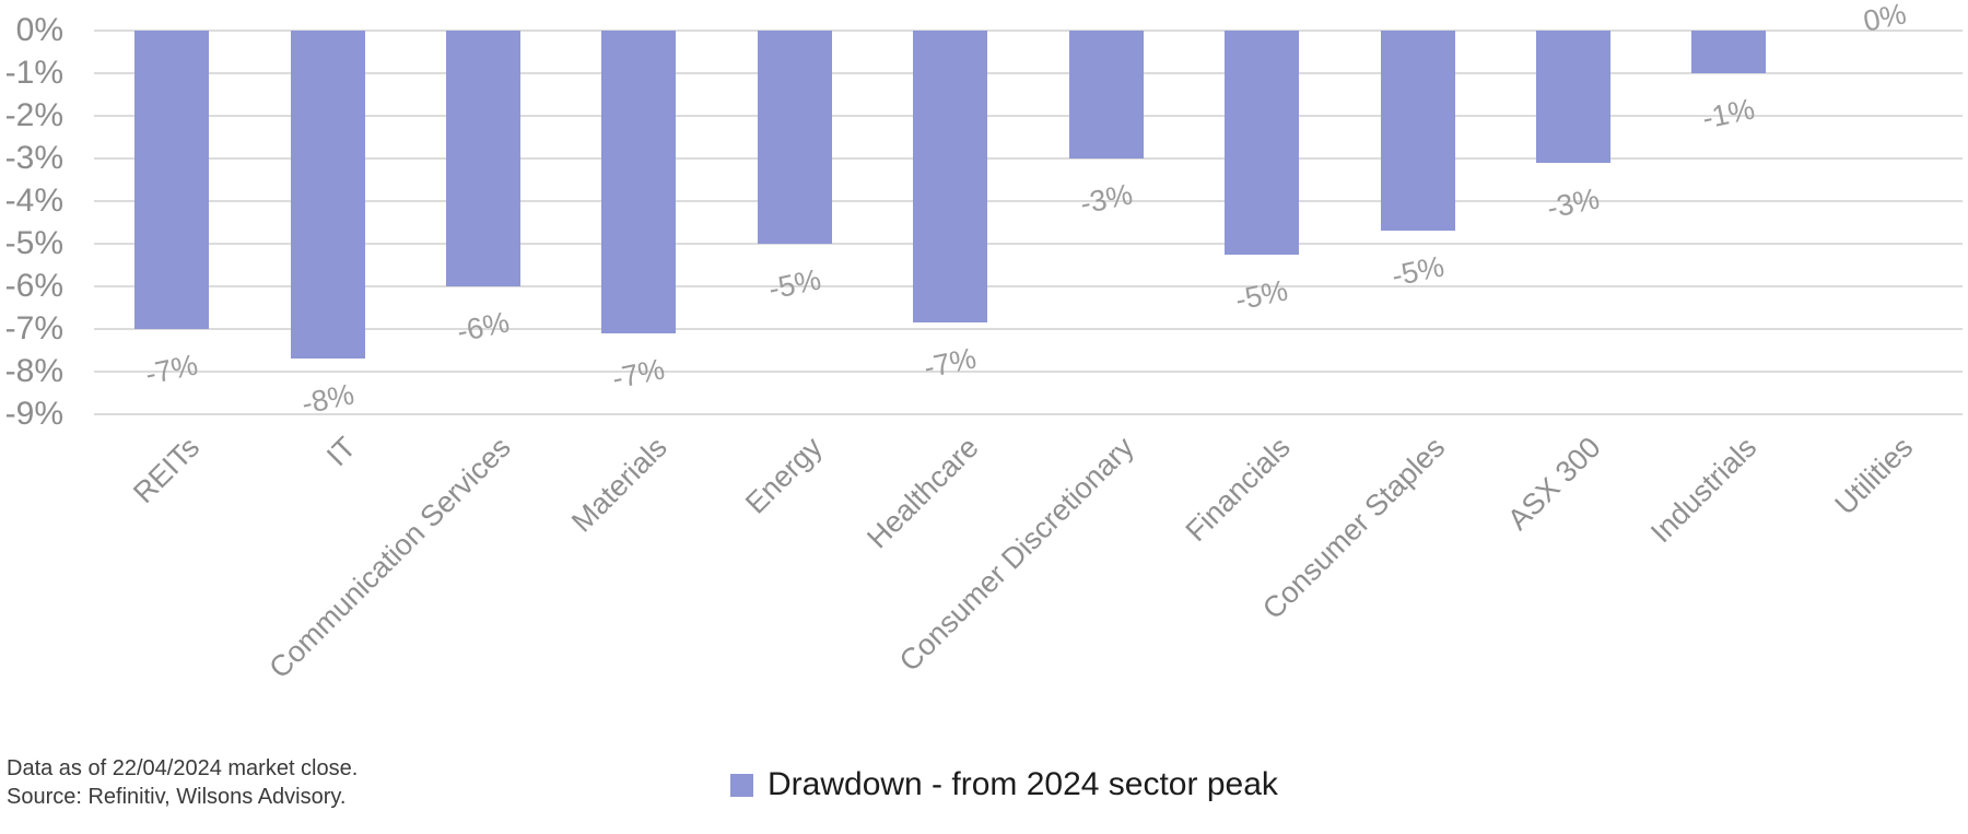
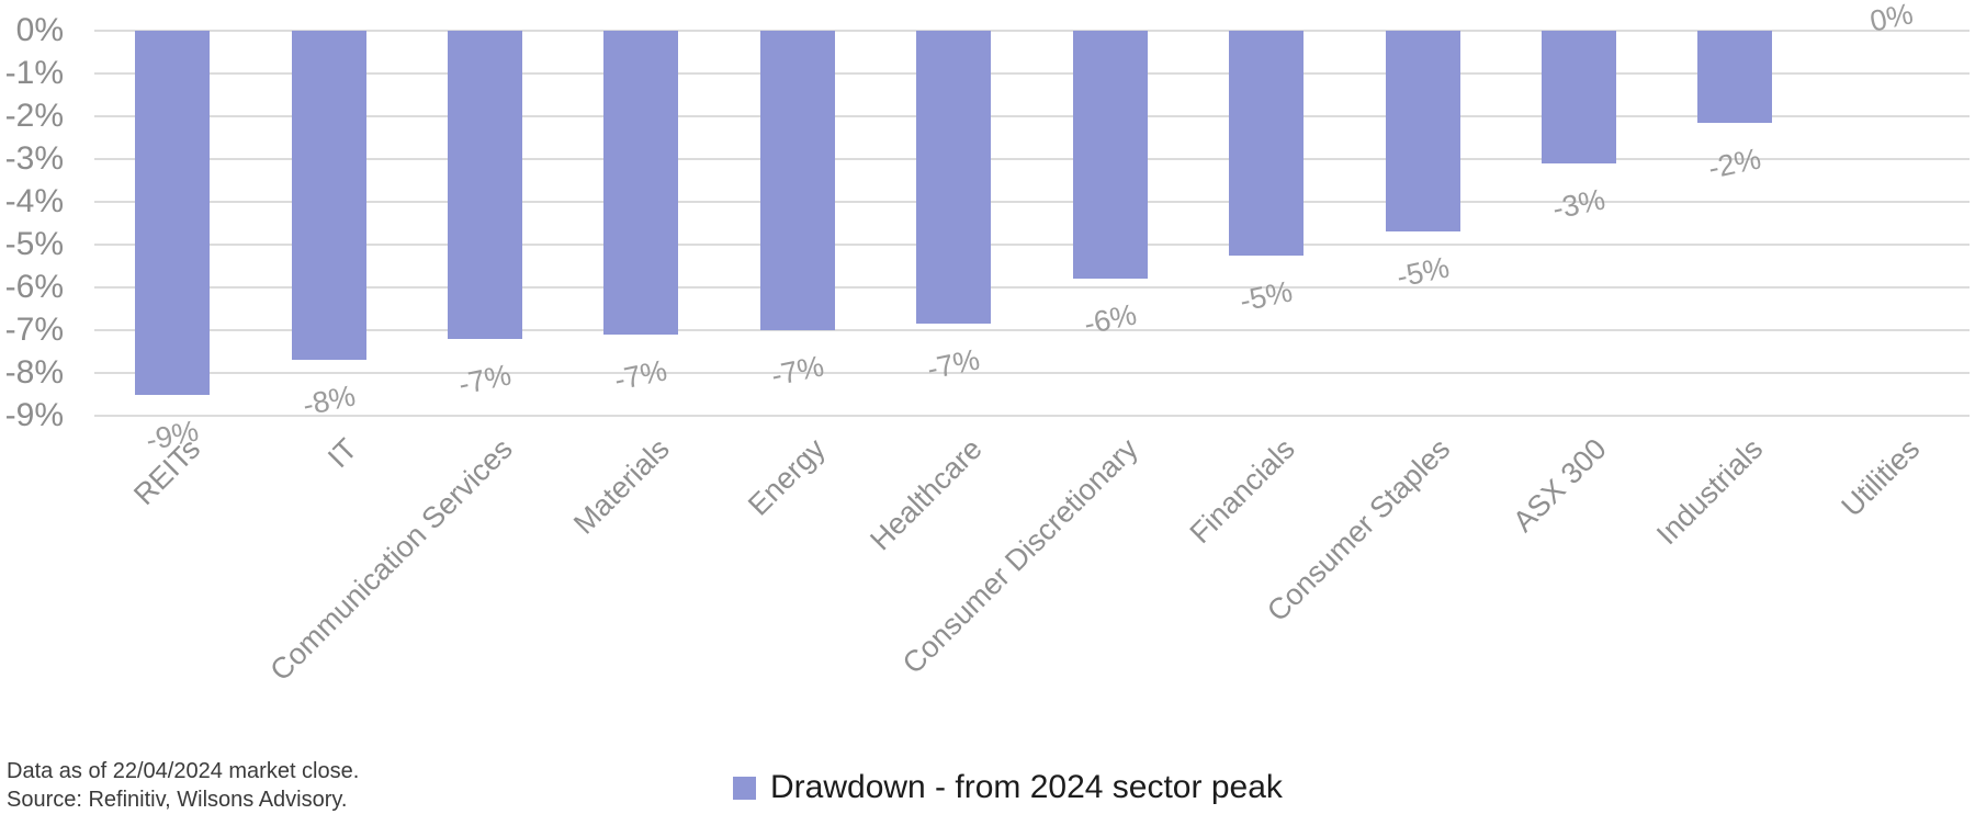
REITs: -7% -> -9%
Communication Services: -6% -> -7%
Energy: -5% -> -7%
Consumer Discretionary: -3% -> -6%
Industrials: -1% -> -2%
